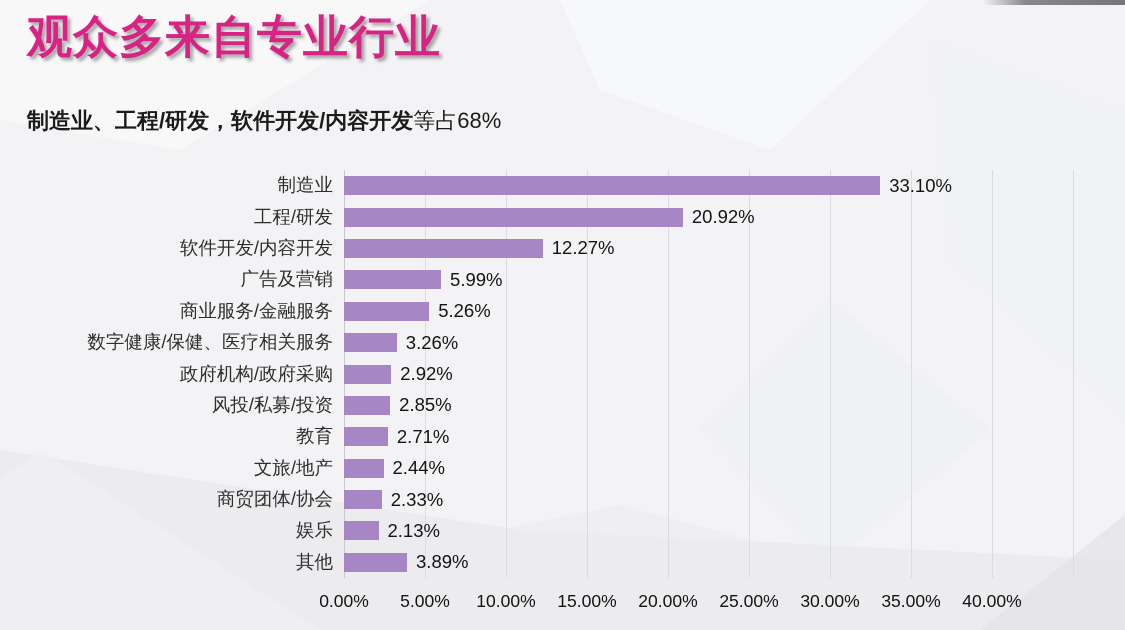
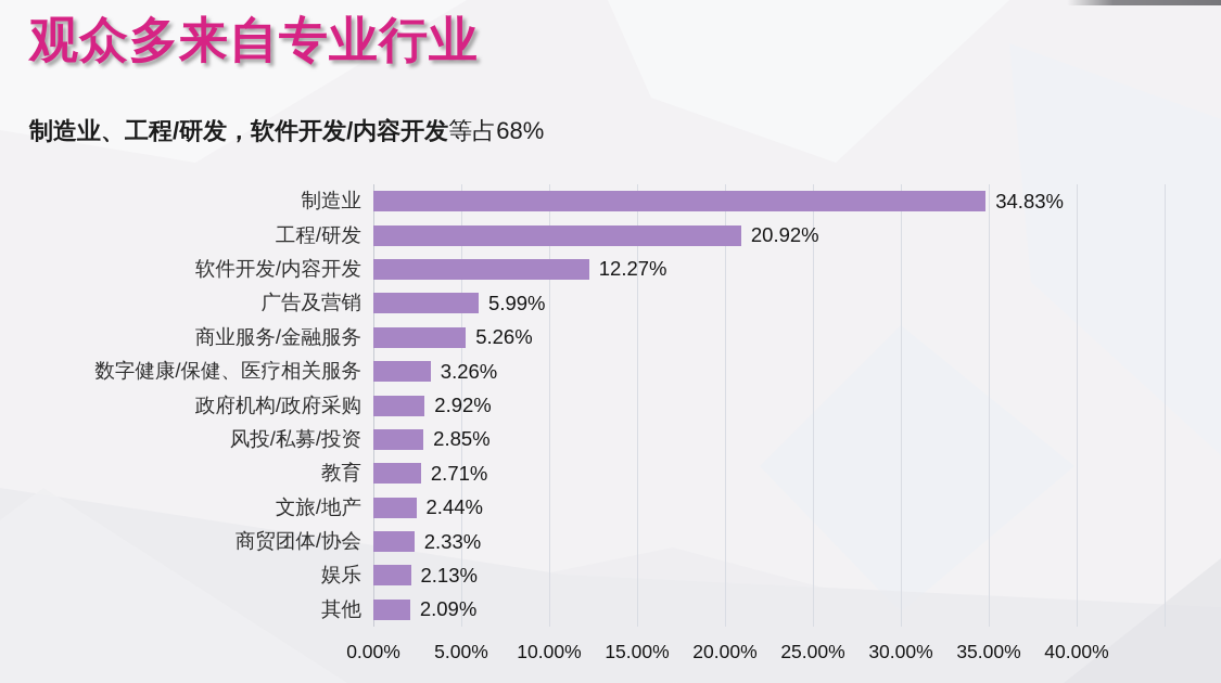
制造业: 33.10% -> 34.83%
其他: 3.89% -> 2.09%
